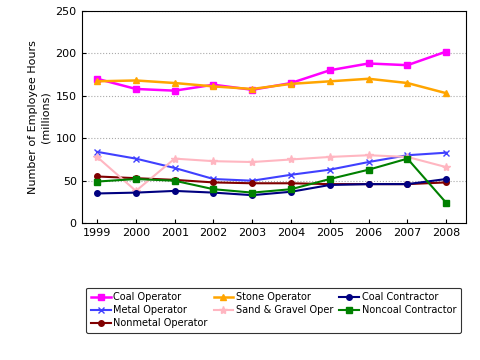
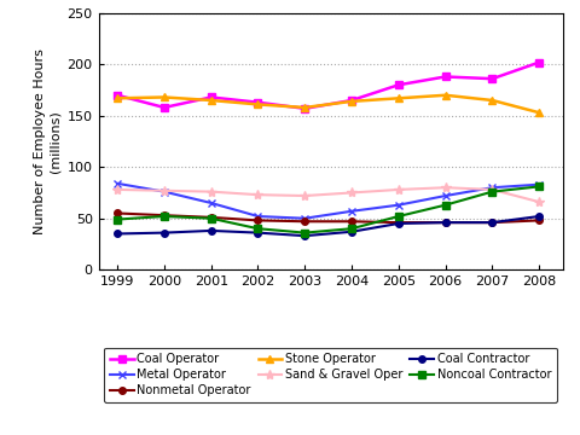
Sand & Gravel Oper/2000: 38 -> 77
Coal Operator/2001: 156 -> 168
Noncoal Contractor/2008: 24 -> 81
